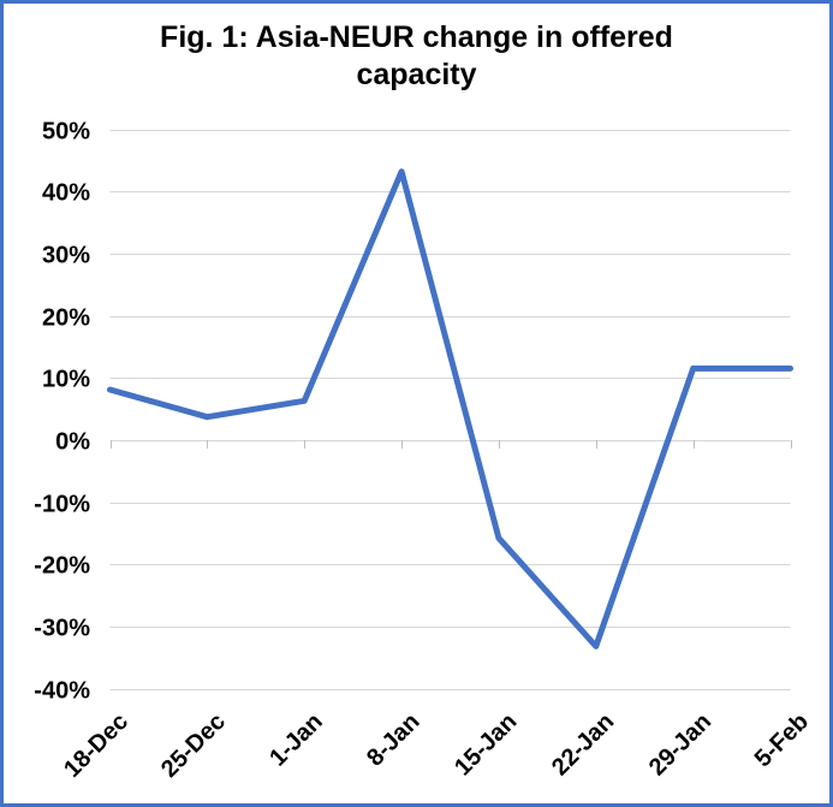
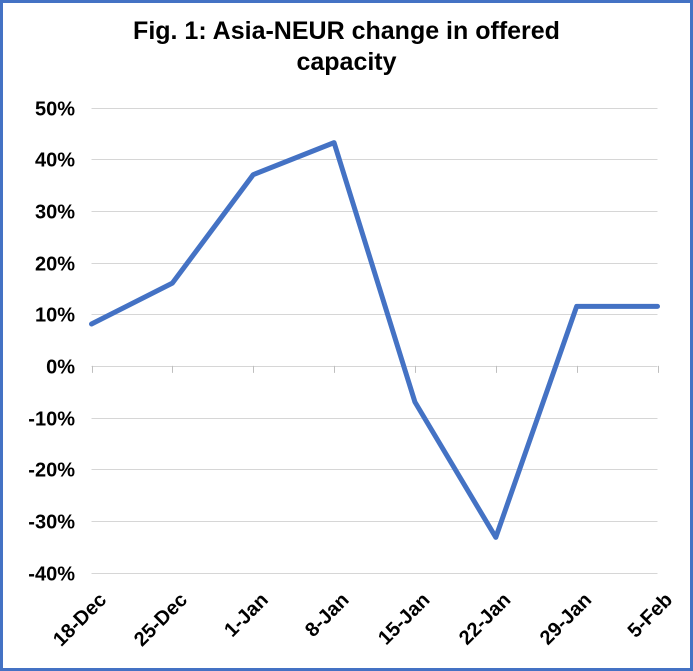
25-Dec: 4% -> 16%
1-Jan: 6% -> 37%
15-Jan: -16% -> -7%
